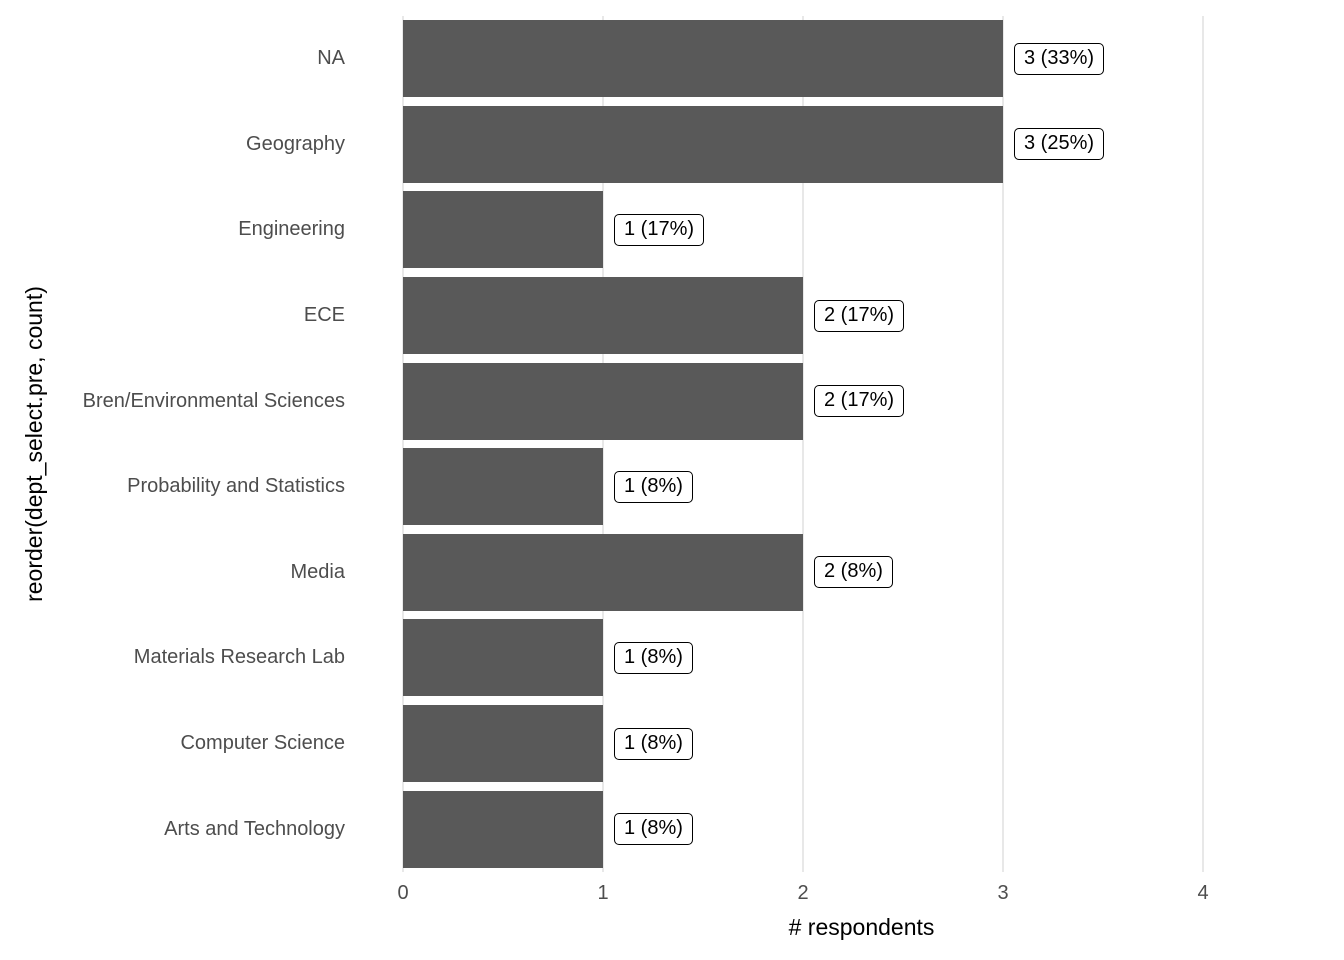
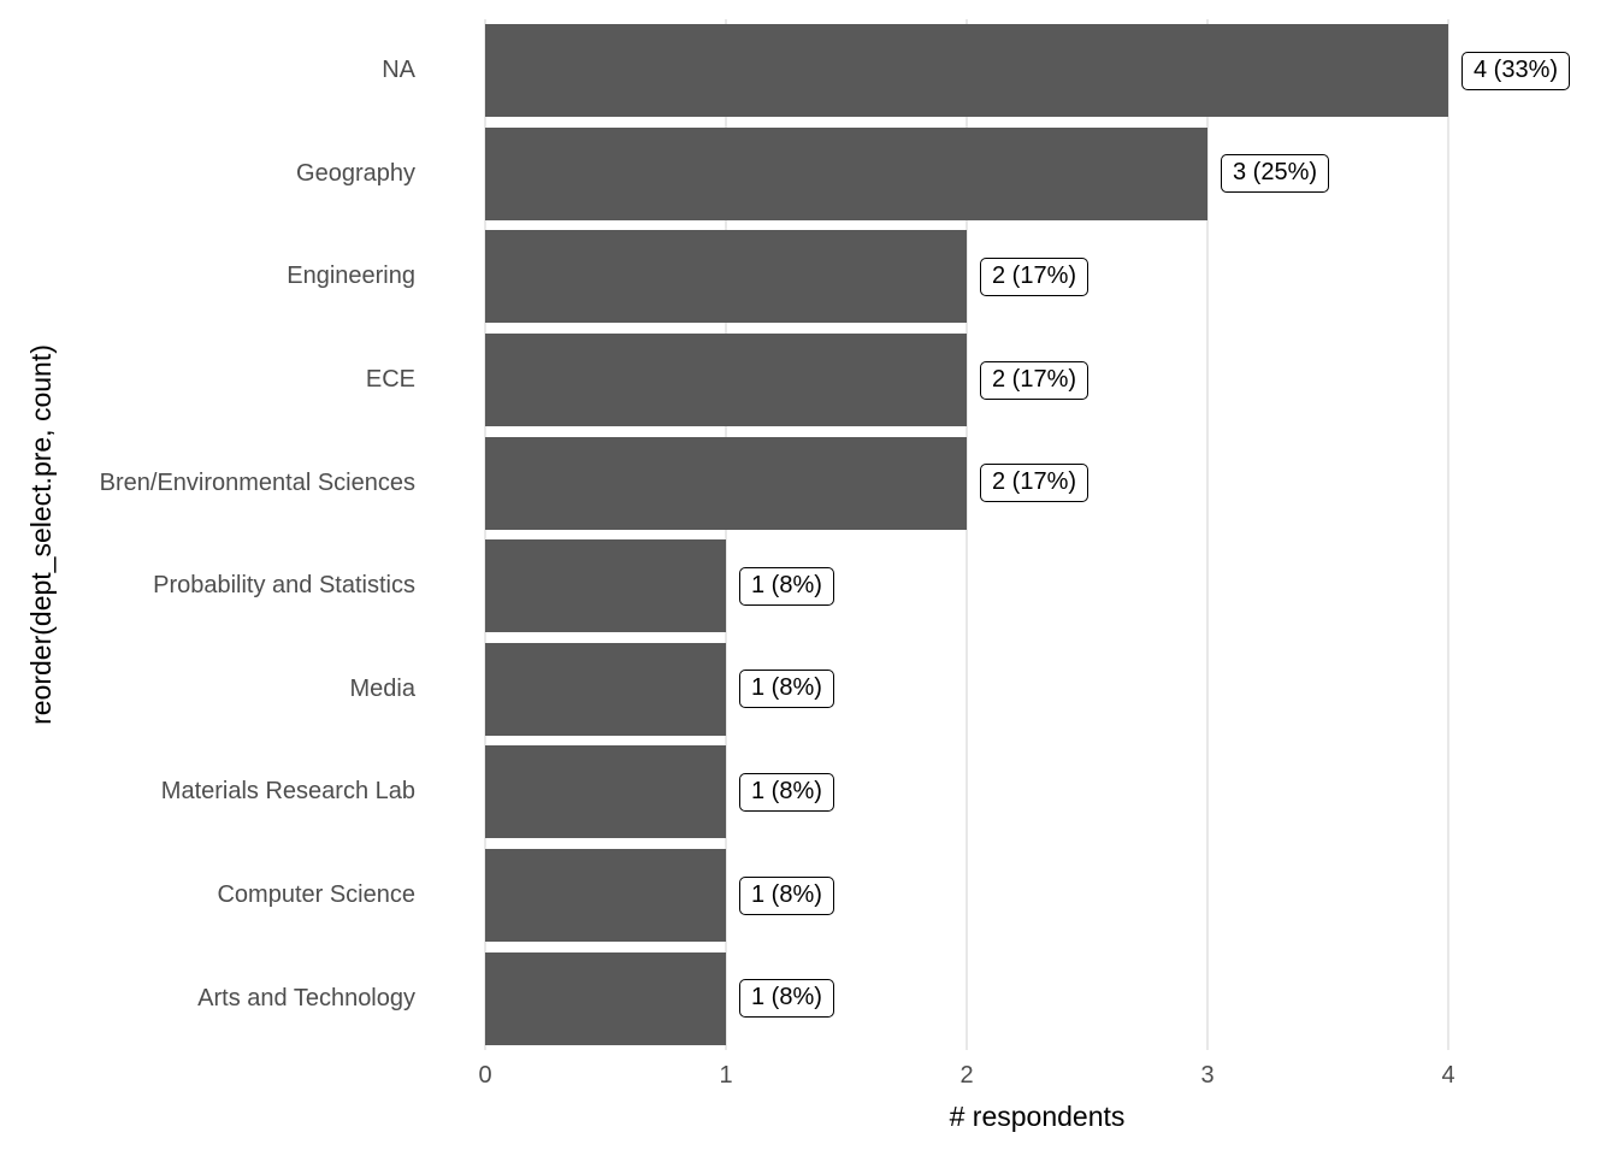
NA: 3 -> 4
Engineering: 1 -> 2
Media: 2 -> 1
